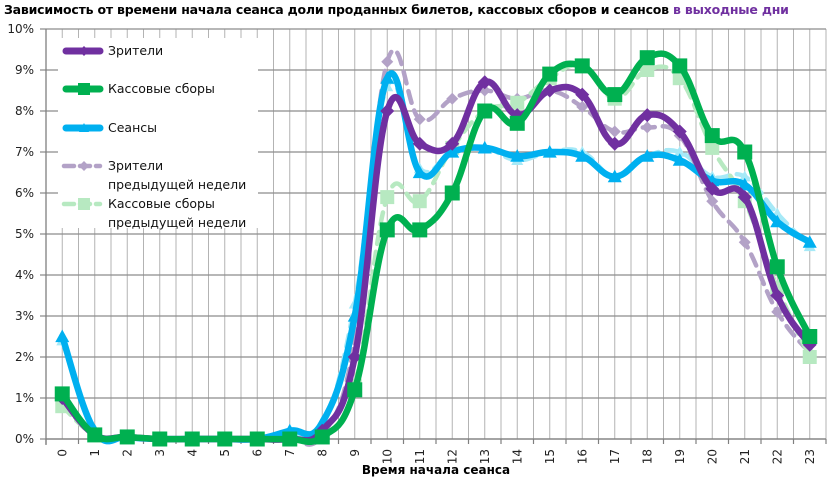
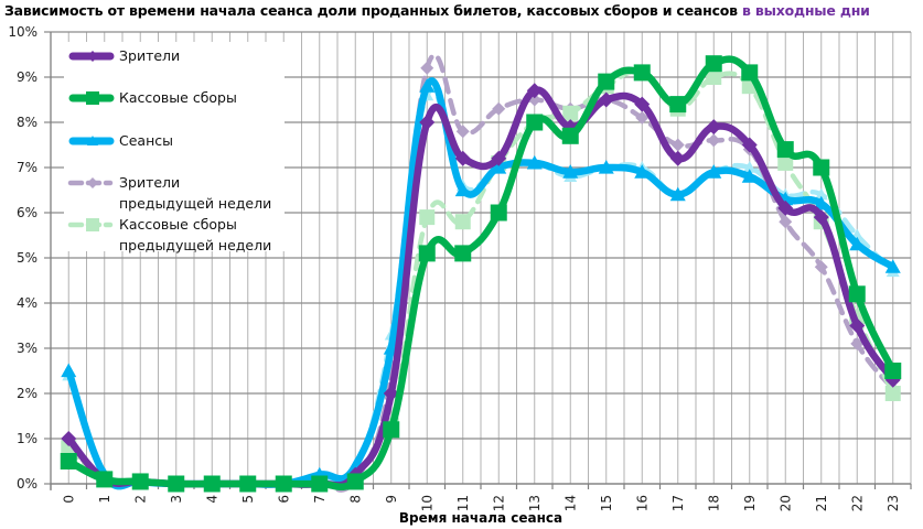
Кассовые сборы/0: 1.1% -> 0.5%
